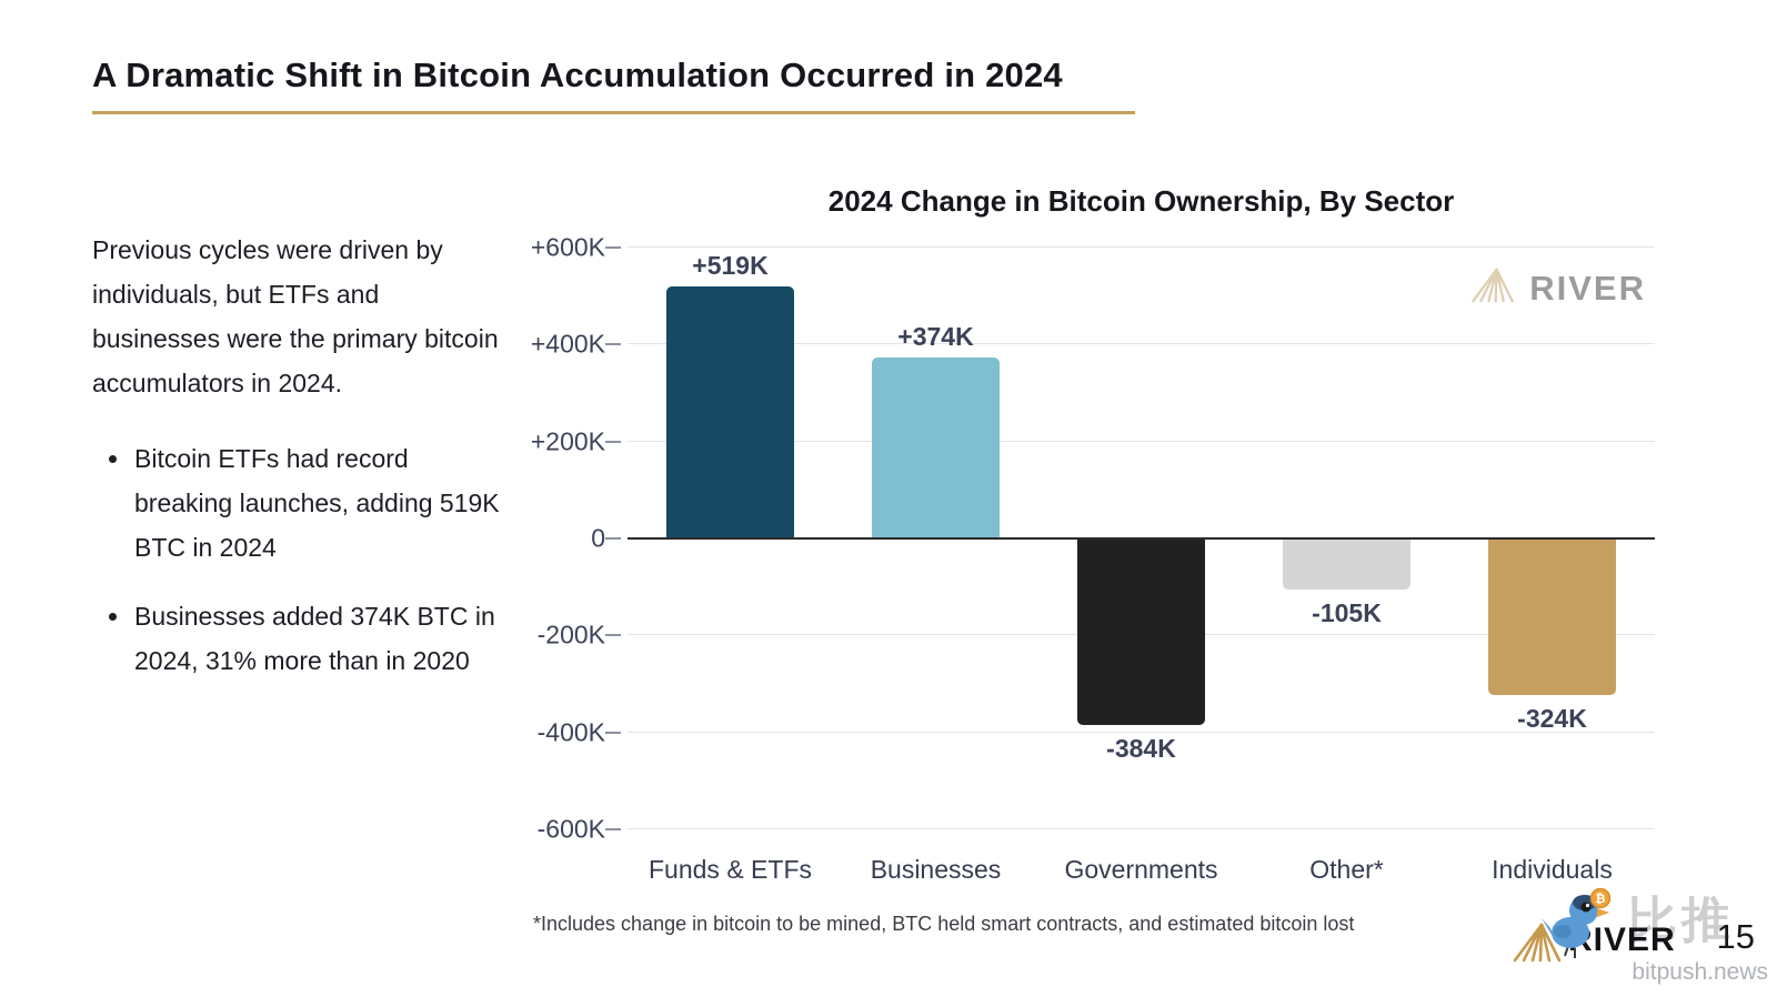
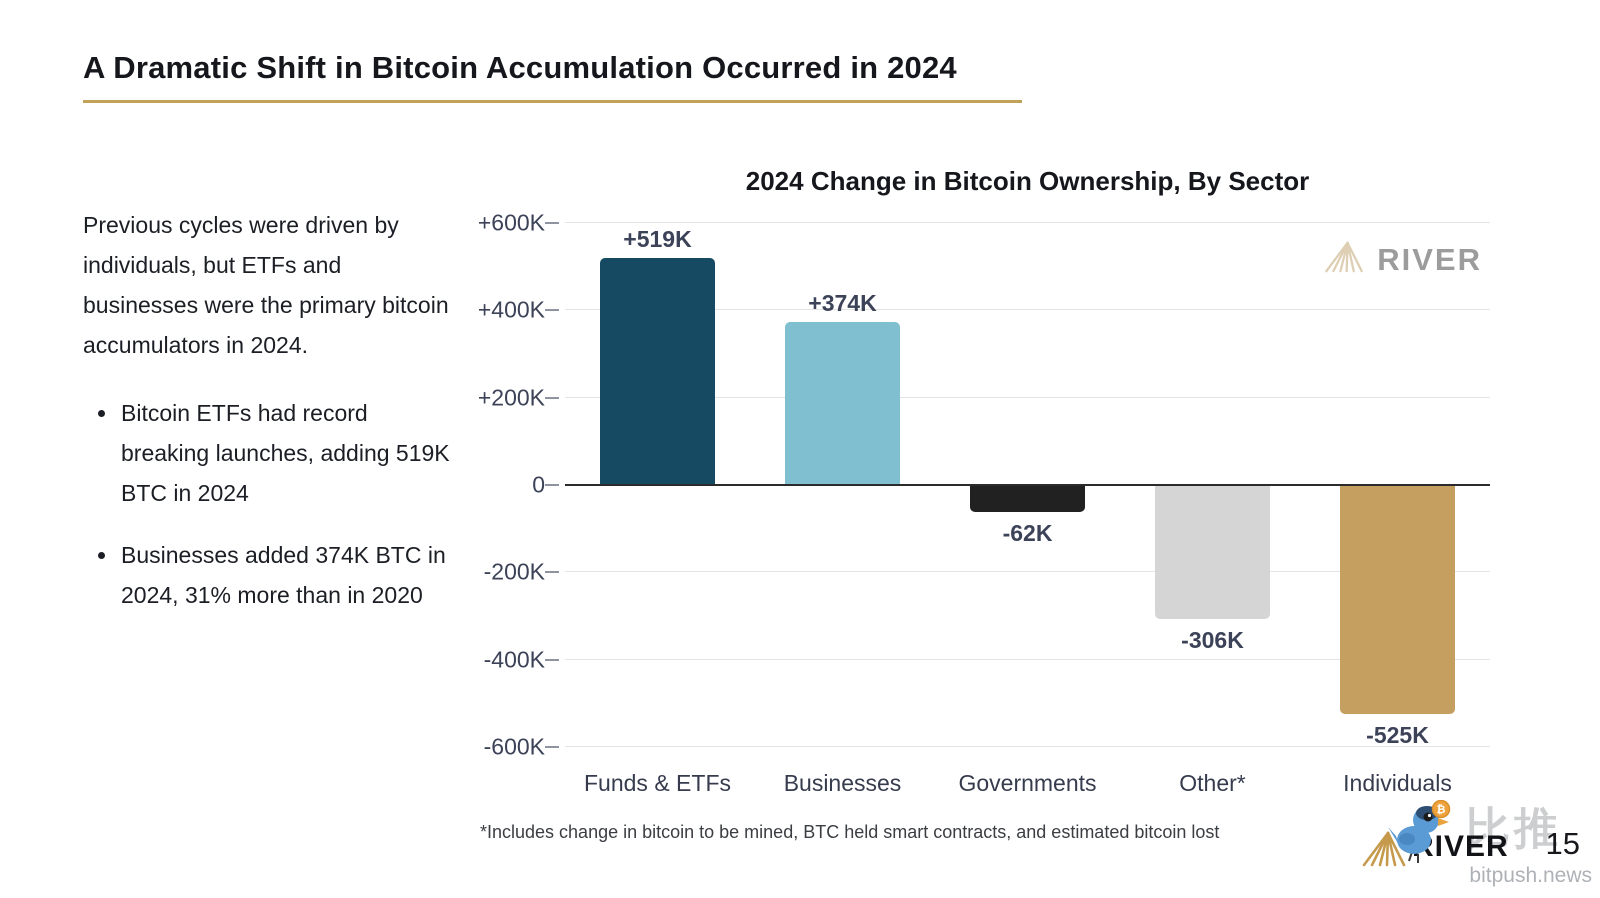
Governments: -384K -> -62K
Other*: -105K -> -306K
Individuals: -324K -> -525K
